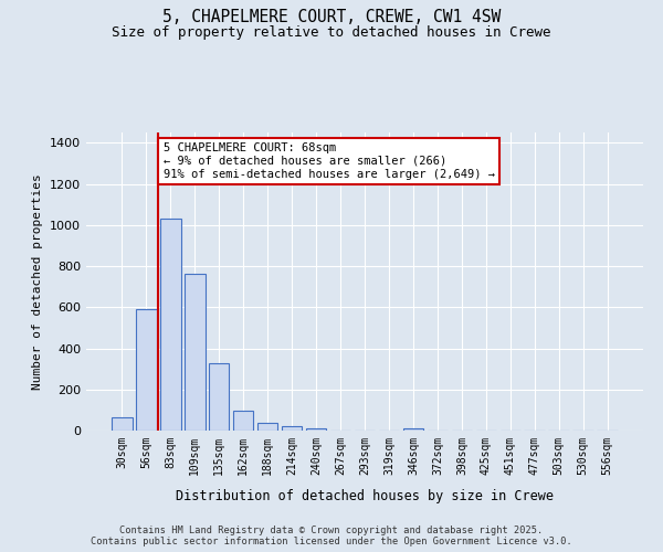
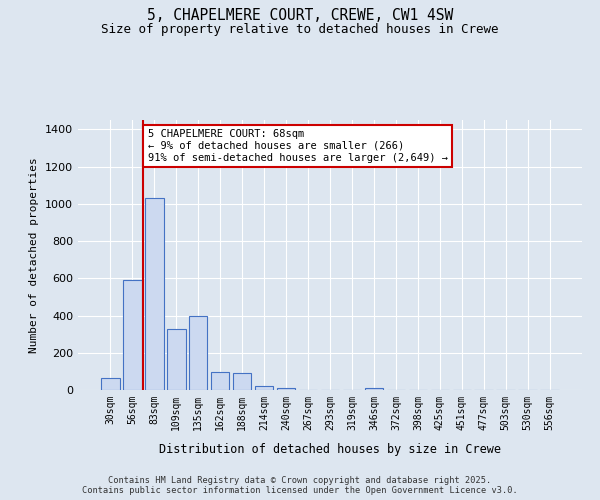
109sqm: 760 -> 330
135sqm: 320 -> 400
188sqm: 40 -> 90
